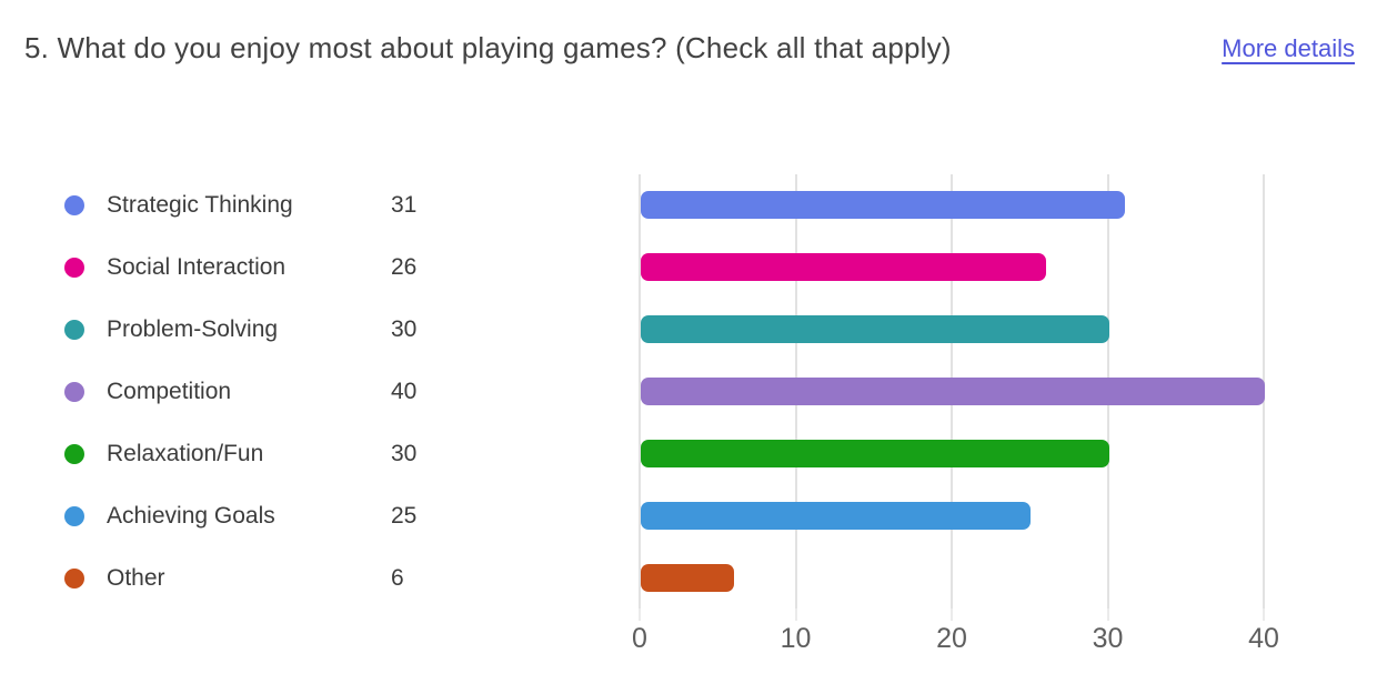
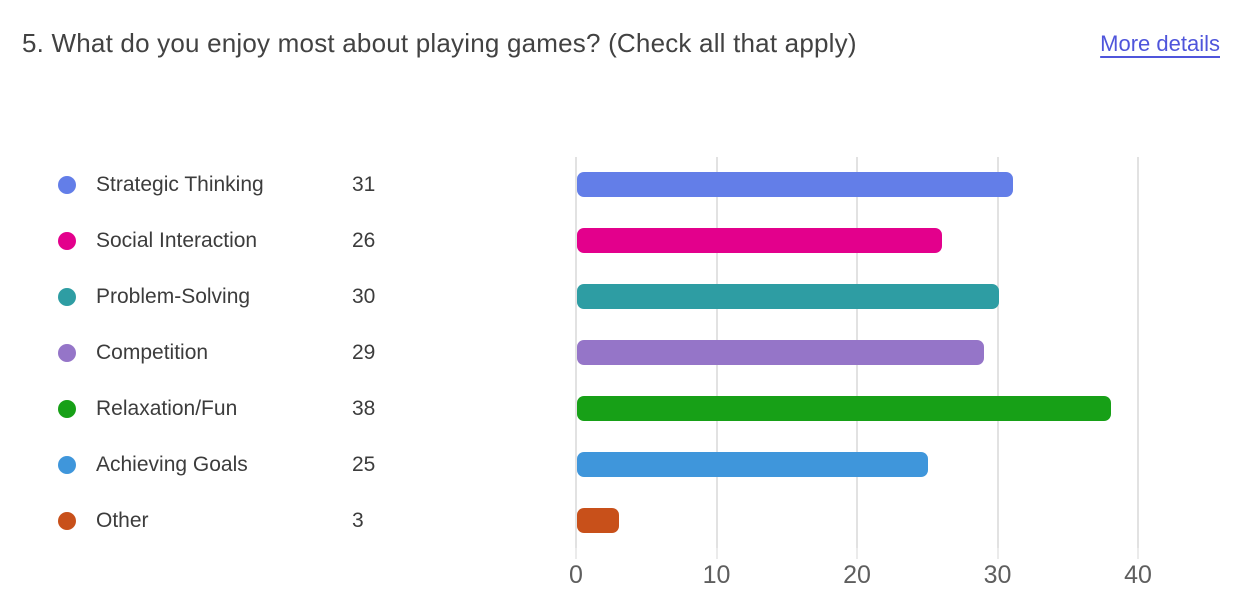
Competition: 40 -> 29
Relaxation/Fun: 30 -> 38
Other: 6 -> 3
